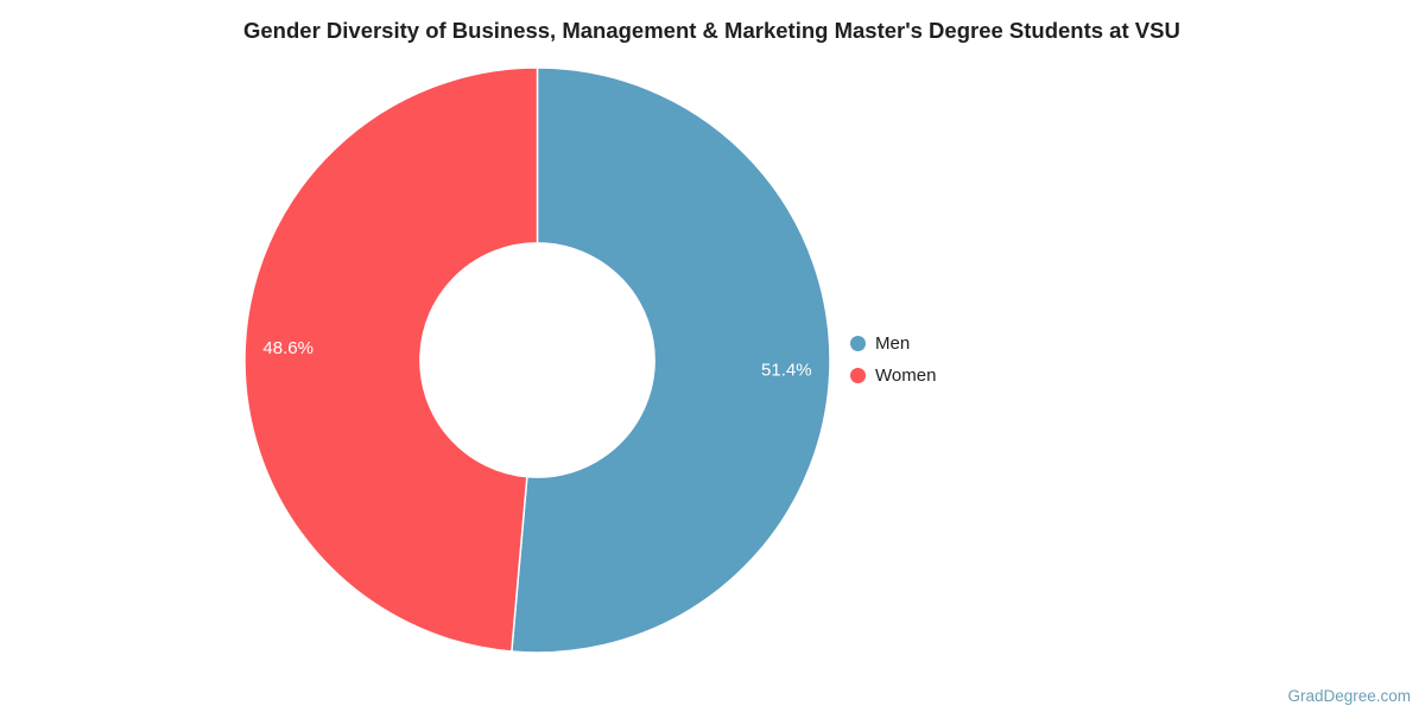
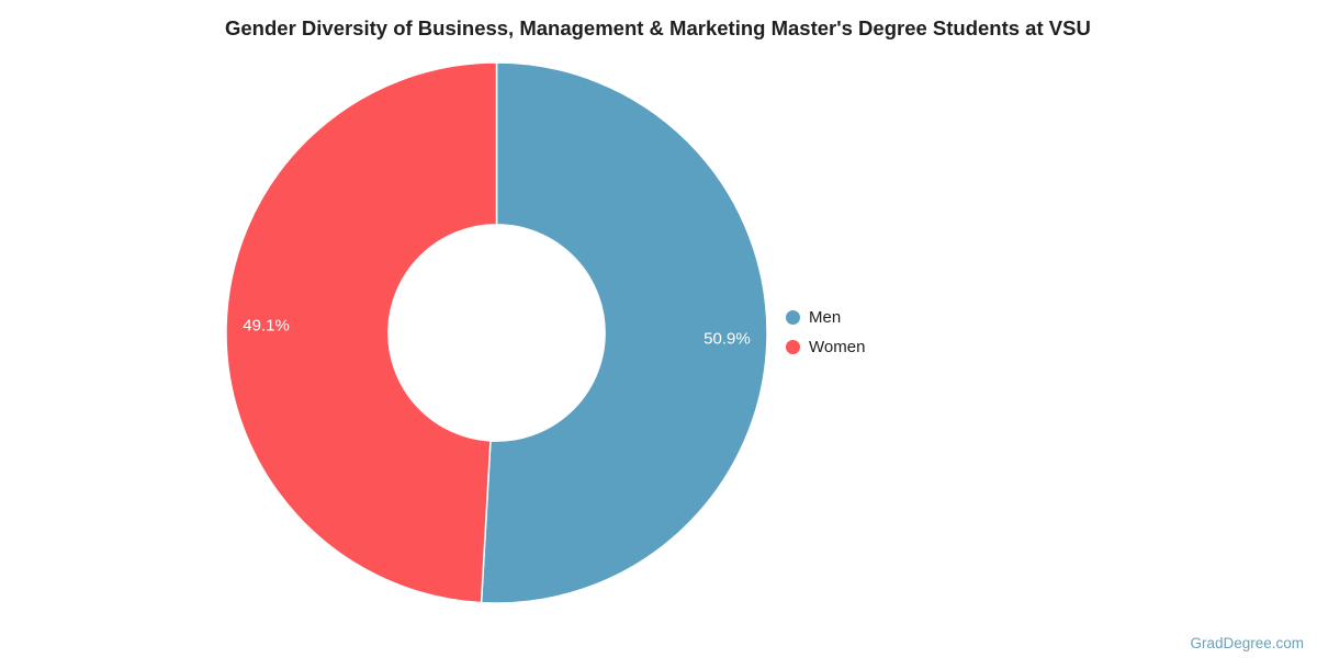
Men: 51.4% -> 50.9%
Women: 48.6% -> 49.1%
